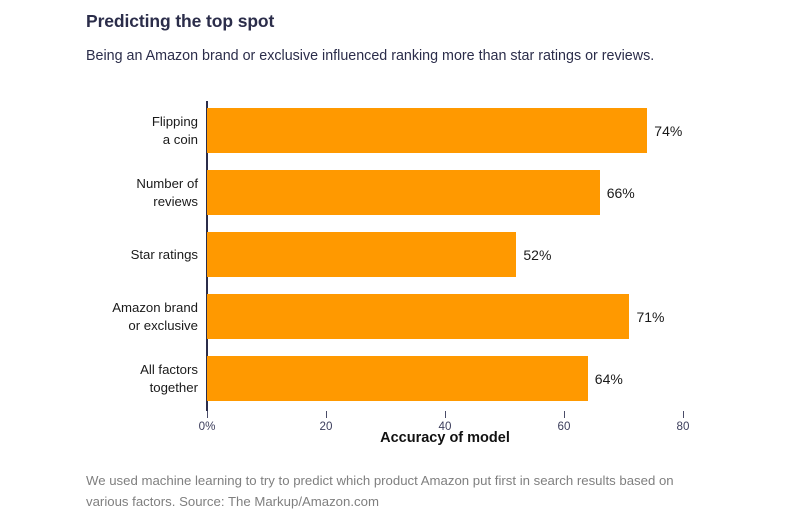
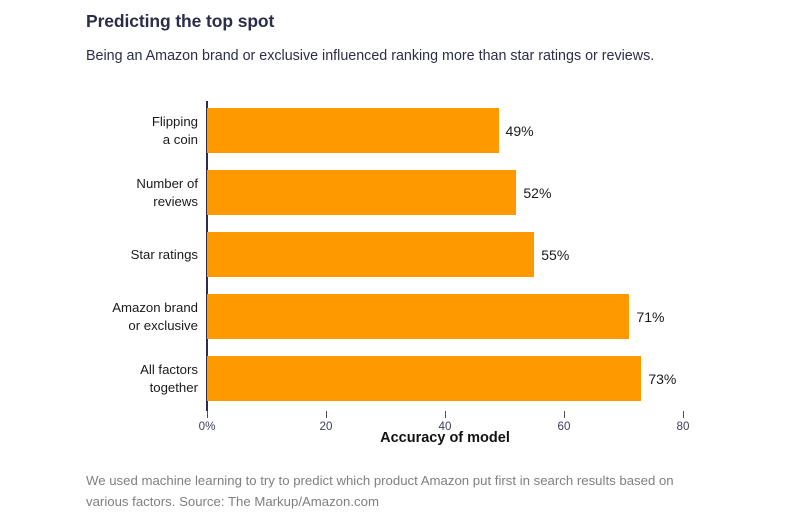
Flipping a coin: 74% -> 49%
Number of reviews: 66% -> 52%
Star ratings: 52% -> 55%
All factors together: 64% -> 73%
